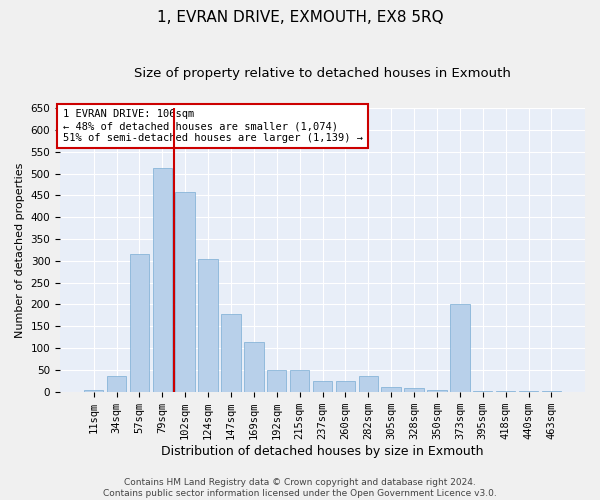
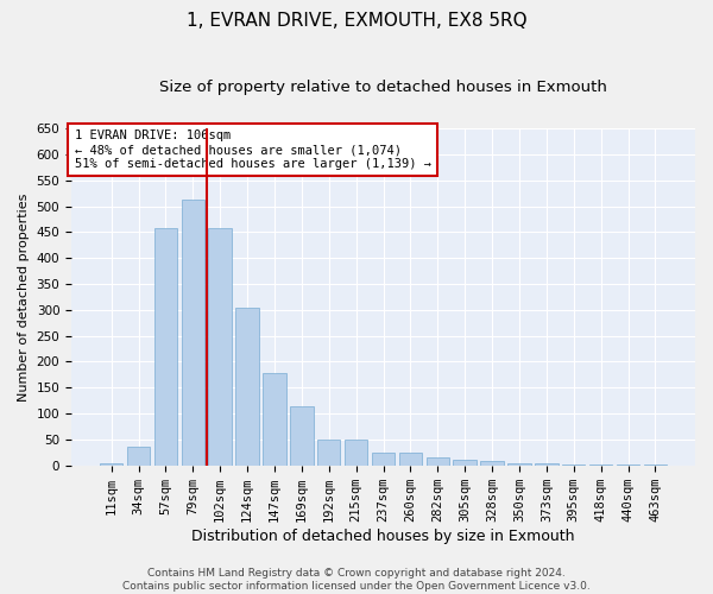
57sqm: 315 -> 458
282sqm: 35 -> 15
373sqm: 200 -> 3
